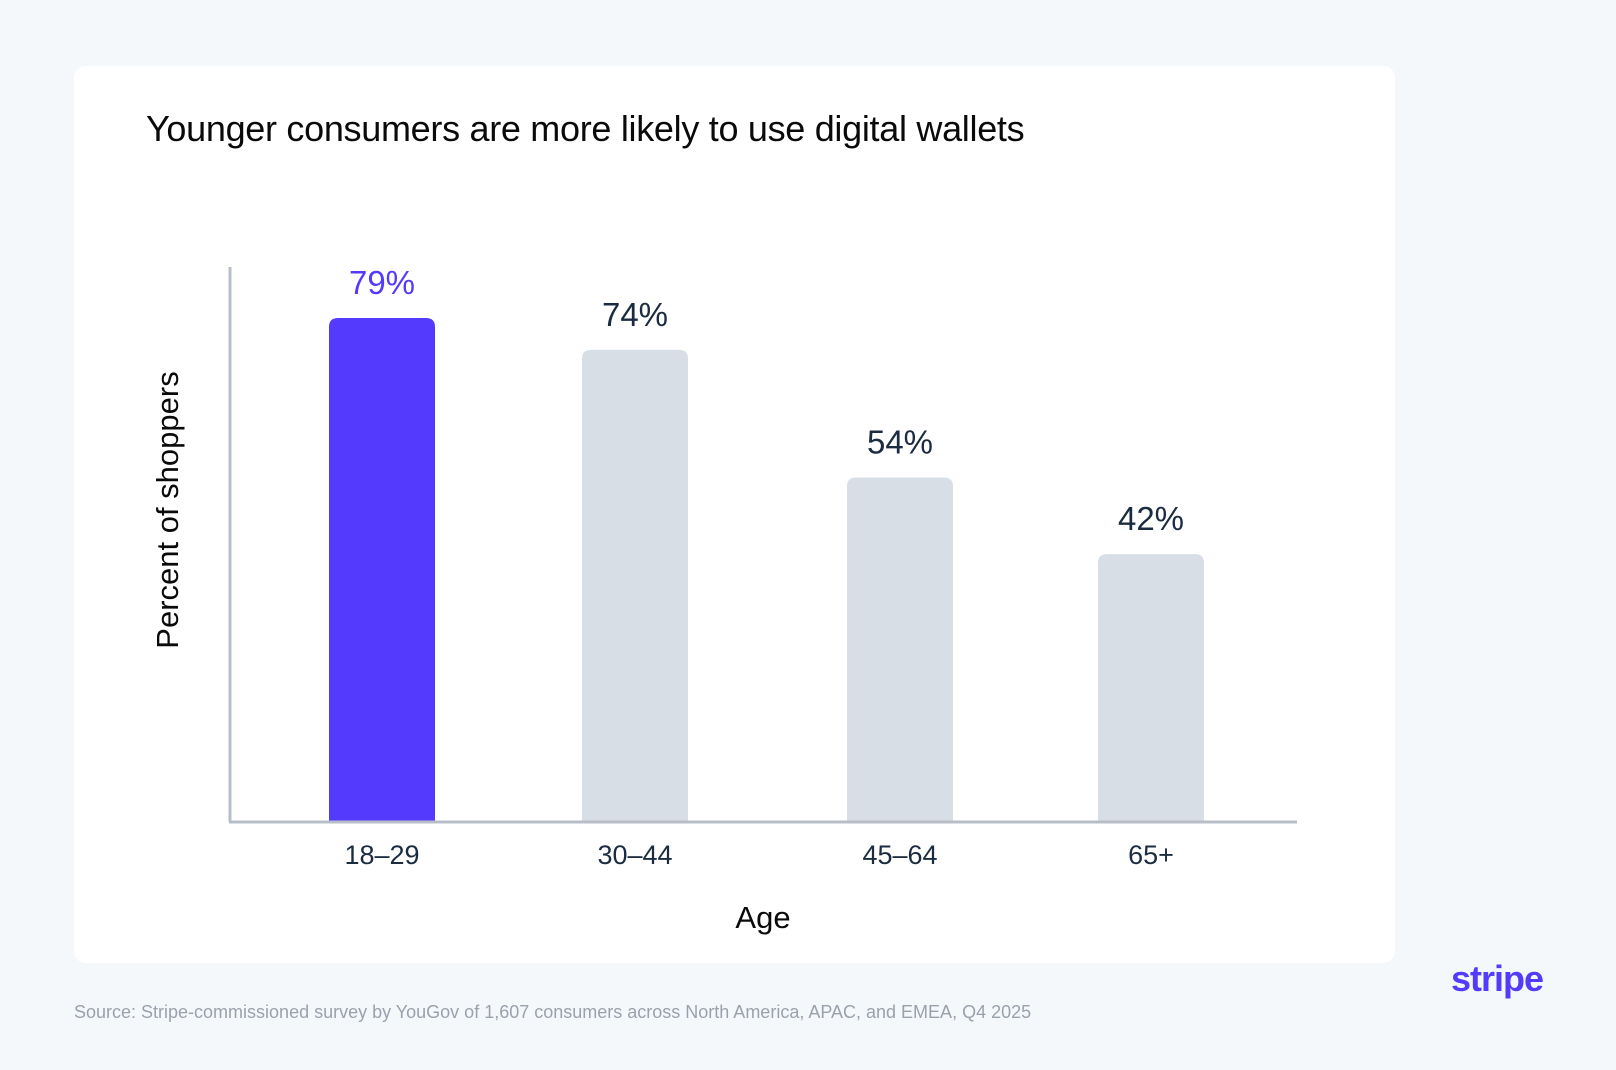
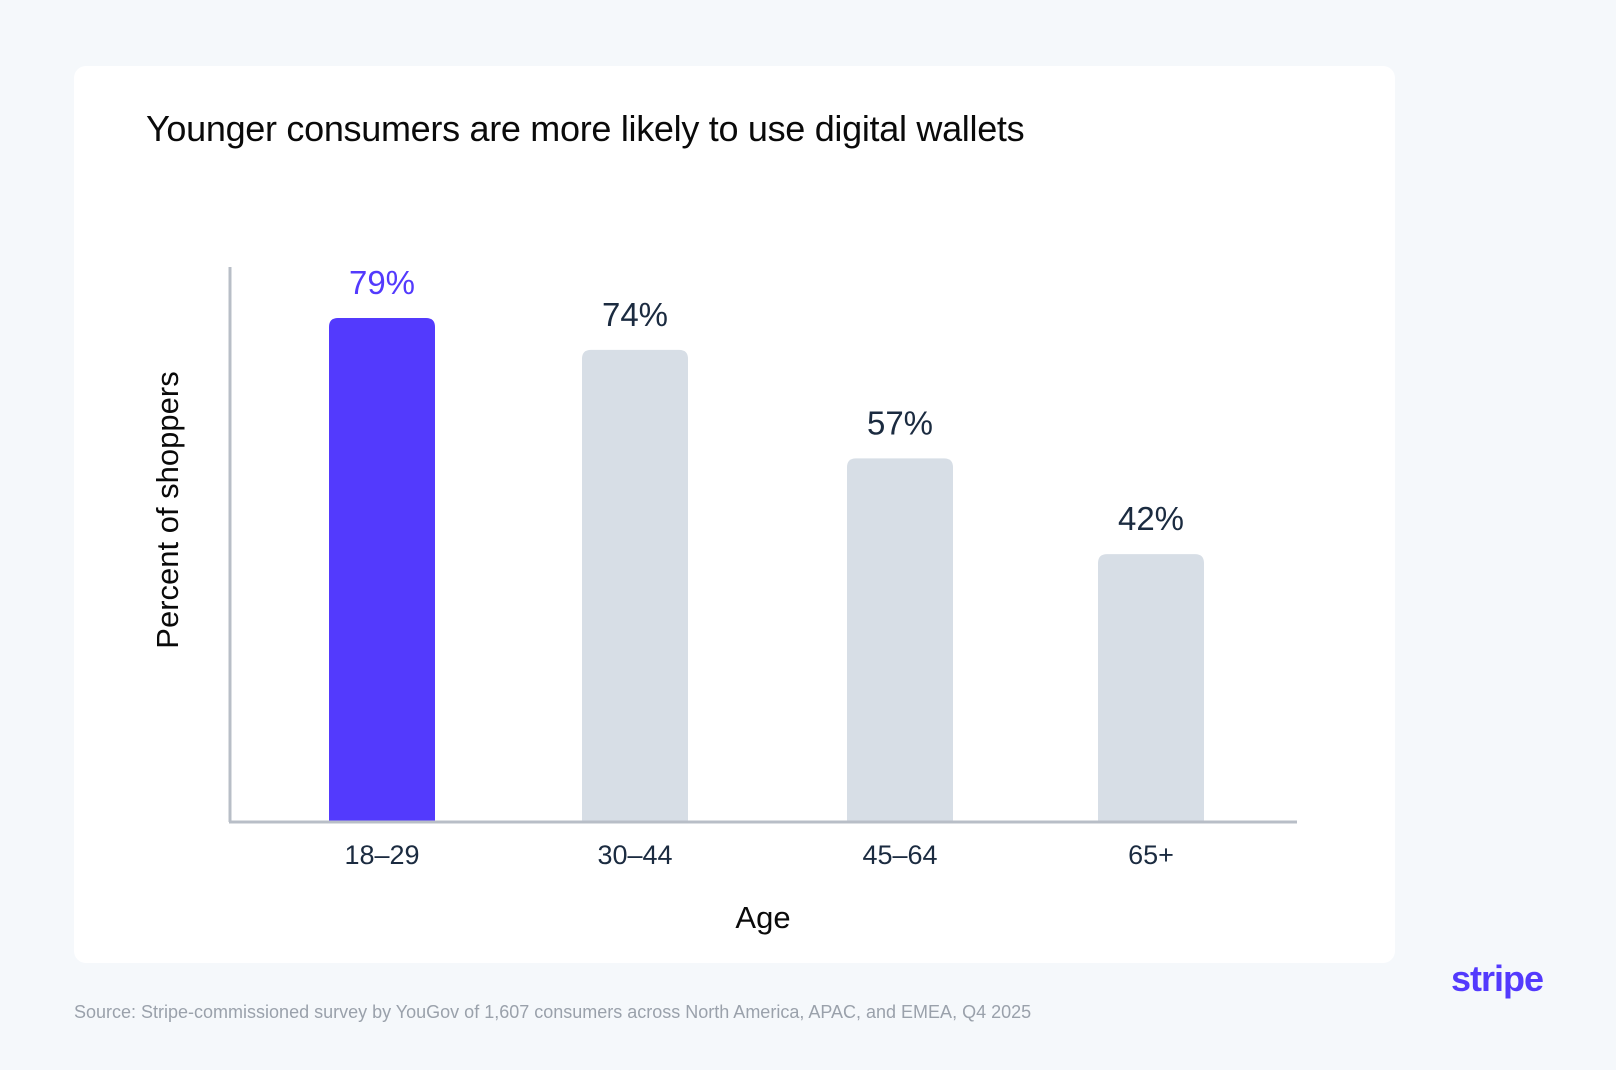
45–64: 54% -> 57%
